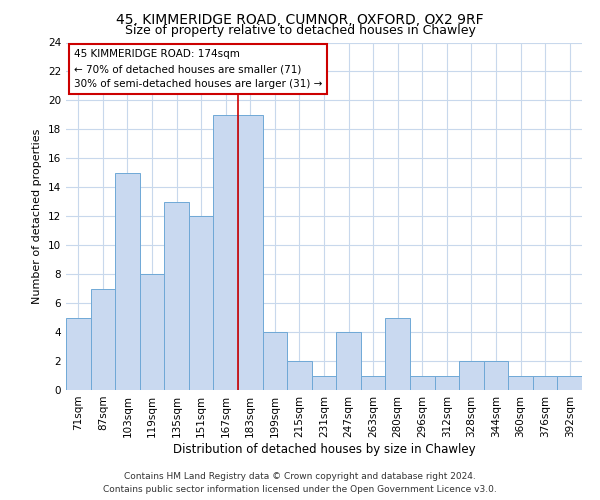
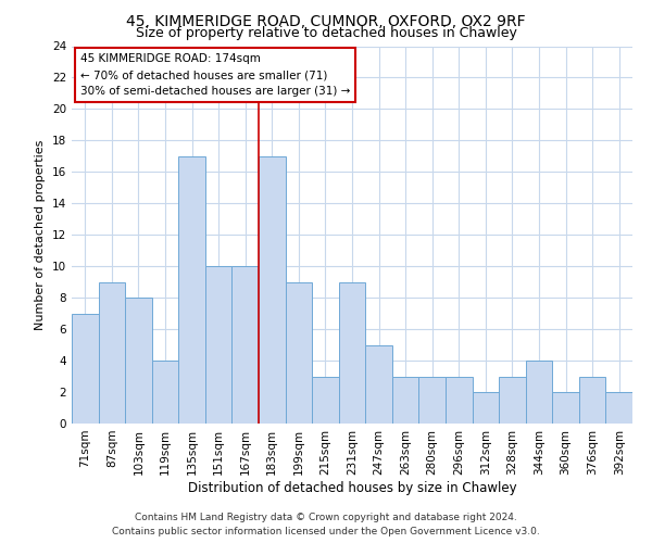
71sqm: 5 -> 7
87sqm: 7 -> 9
103sqm: 15 -> 8
119sqm: 8 -> 4
135sqm: 13 -> 17
151sqm: 12 -> 10
167sqm: 19 -> 10
183sqm: 19 -> 17
199sqm: 4 -> 9
215sqm: 2 -> 3
231sqm: 1 -> 9
247sqm: 4 -> 5
263sqm: 1 -> 3
280sqm: 5 -> 3
296sqm: 1 -> 3
312sqm: 1 -> 2
328sqm: 2 -> 3
344sqm: 2 -> 4
360sqm: 1 -> 2
376sqm: 1 -> 3
392sqm: 1 -> 2
